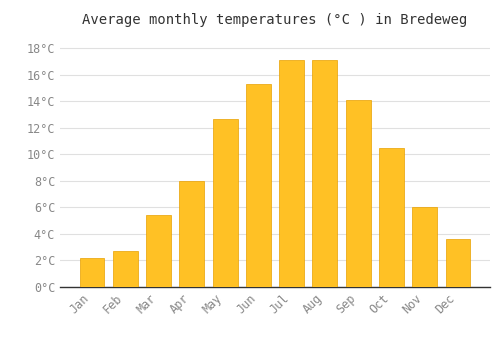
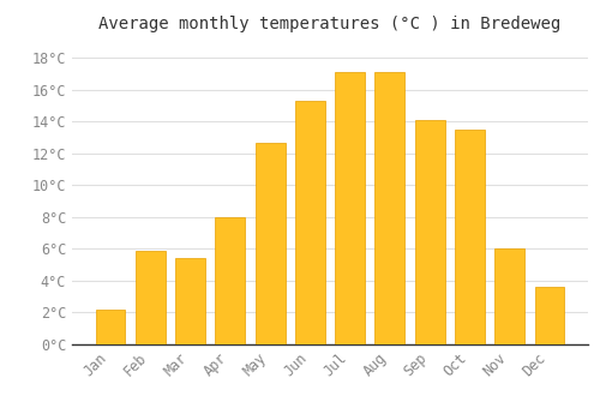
Feb: 2.7°C -> 5.9°C
Oct: 10.5°C -> 13.5°C
